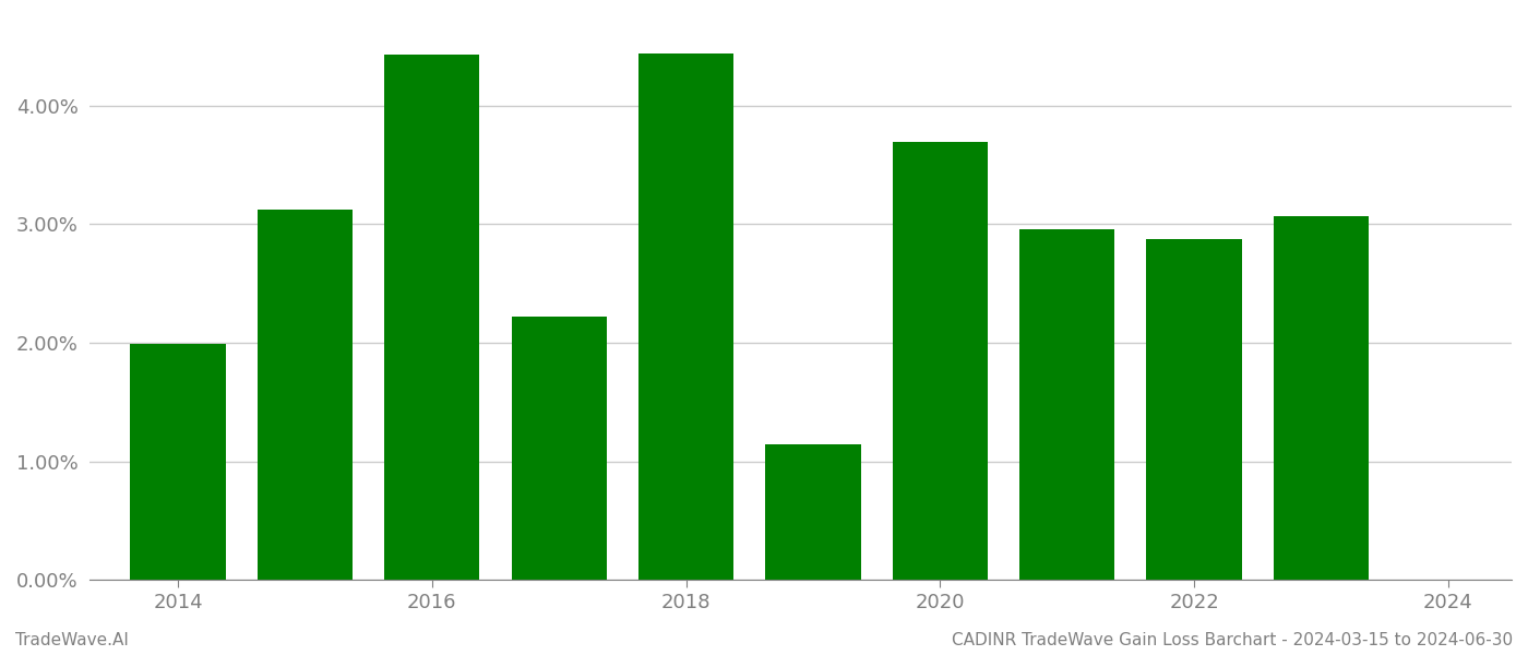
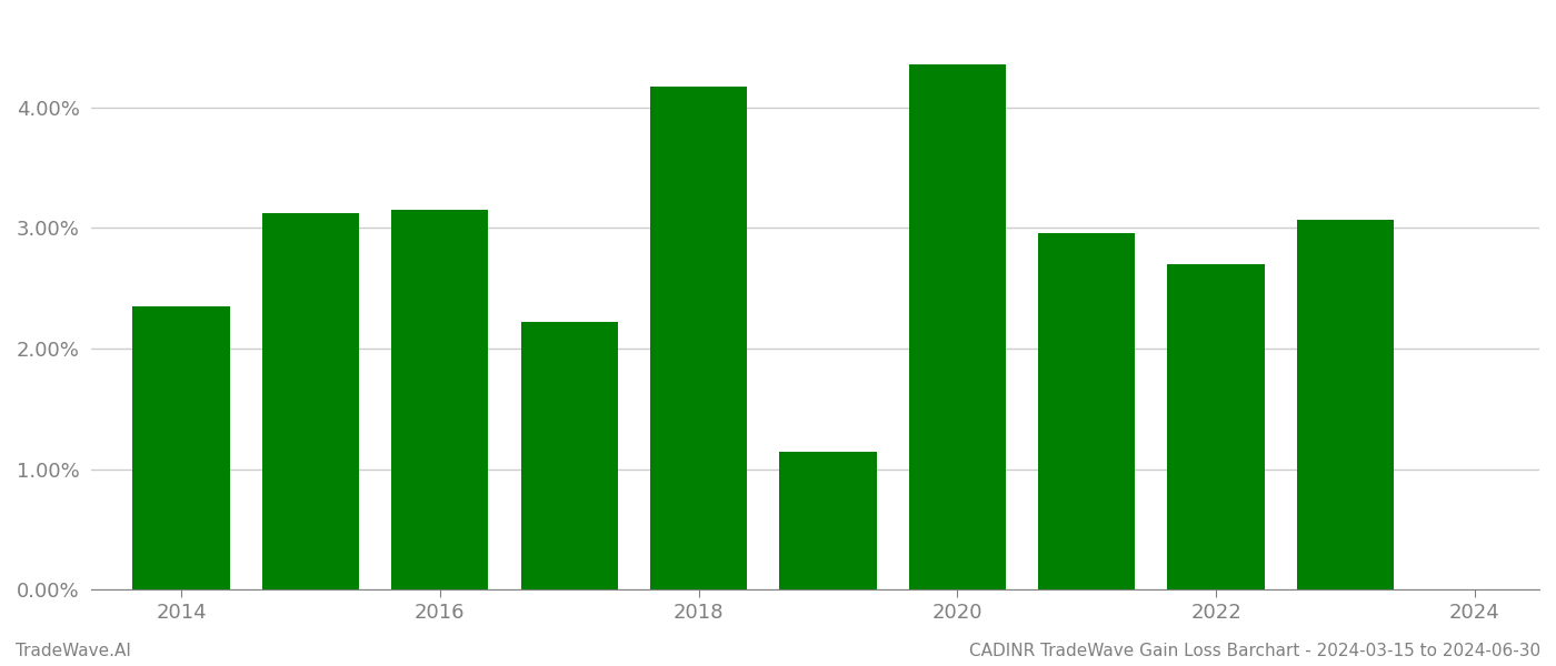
2014: 1.99% -> 2.35%
2016: 4.43% -> 3.15%
2018: 4.44% -> 4.17%
2020: 3.69% -> 4.35%
2022: 2.87% -> 2.70%
